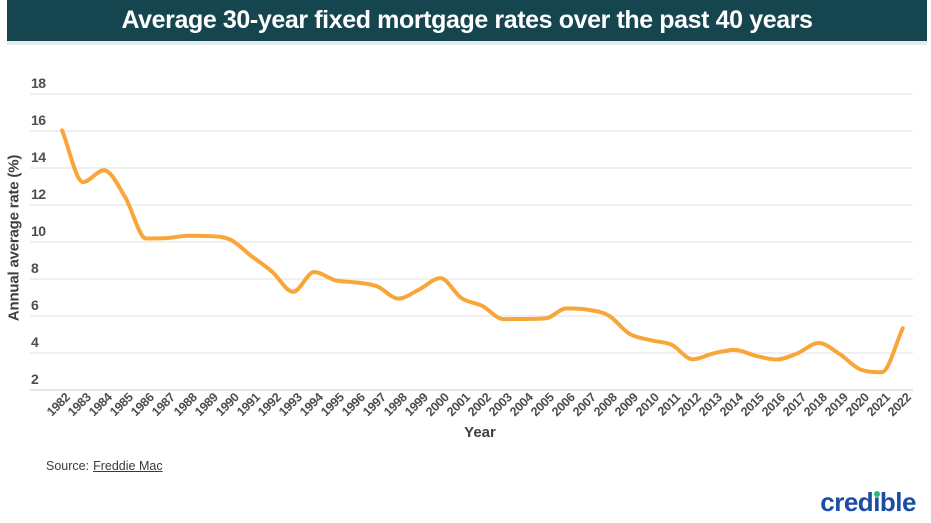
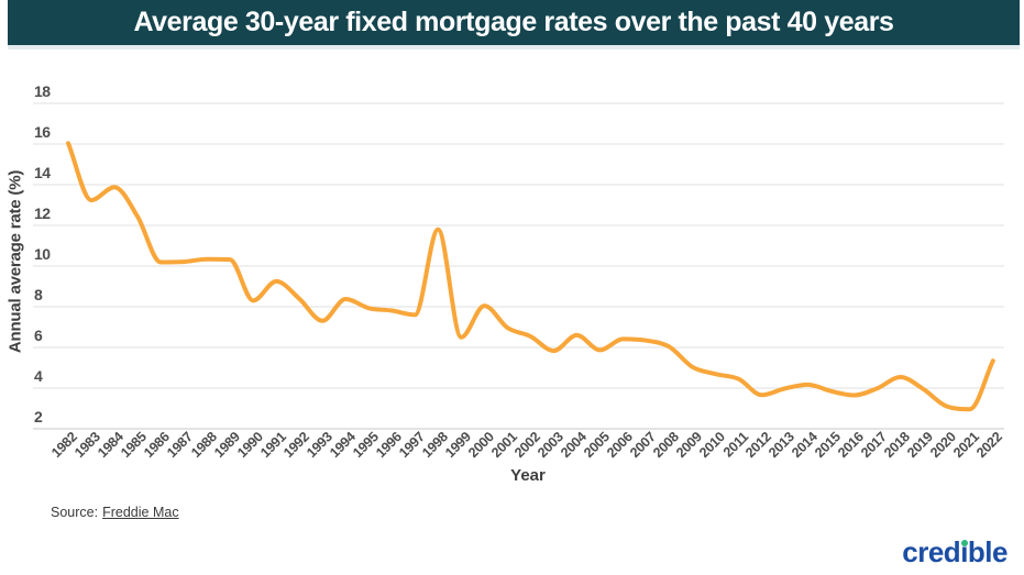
1990: 10.1 -> 8.3
1998: 6.9 -> 11.8
1999: 7.4 -> 6.5
2004: 5.8 -> 6.6
